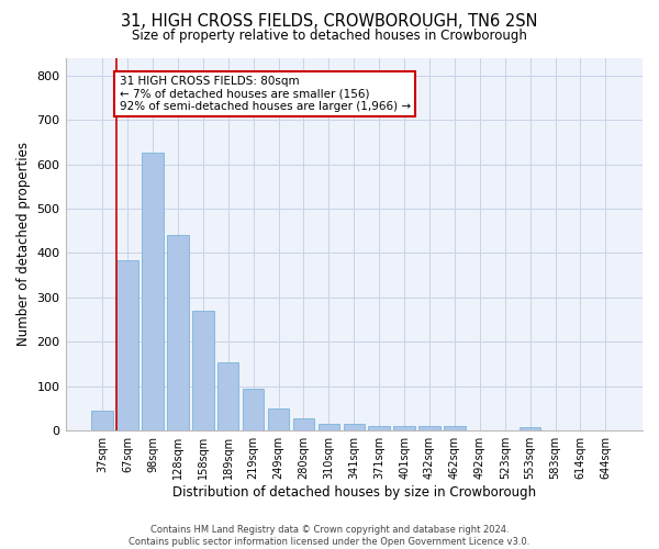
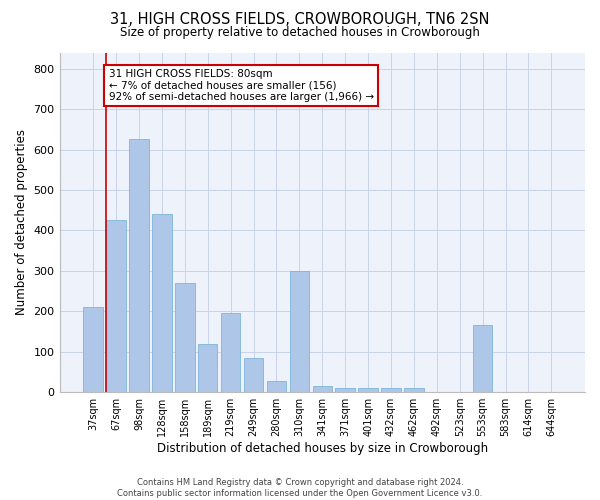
37sqm: 45 -> 210
67sqm: 385 -> 425
189sqm: 155 -> 120
219sqm: 95 -> 195
249sqm: 50 -> 85
310sqm: 15 -> 300
553sqm: 8 -> 165
